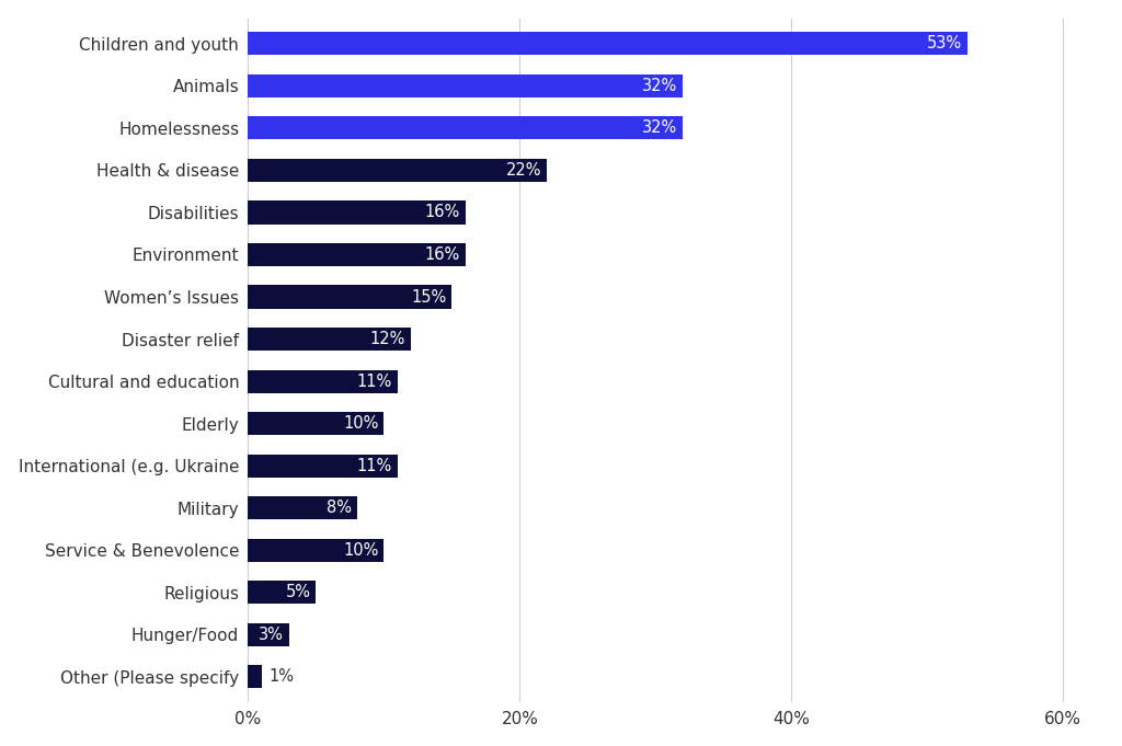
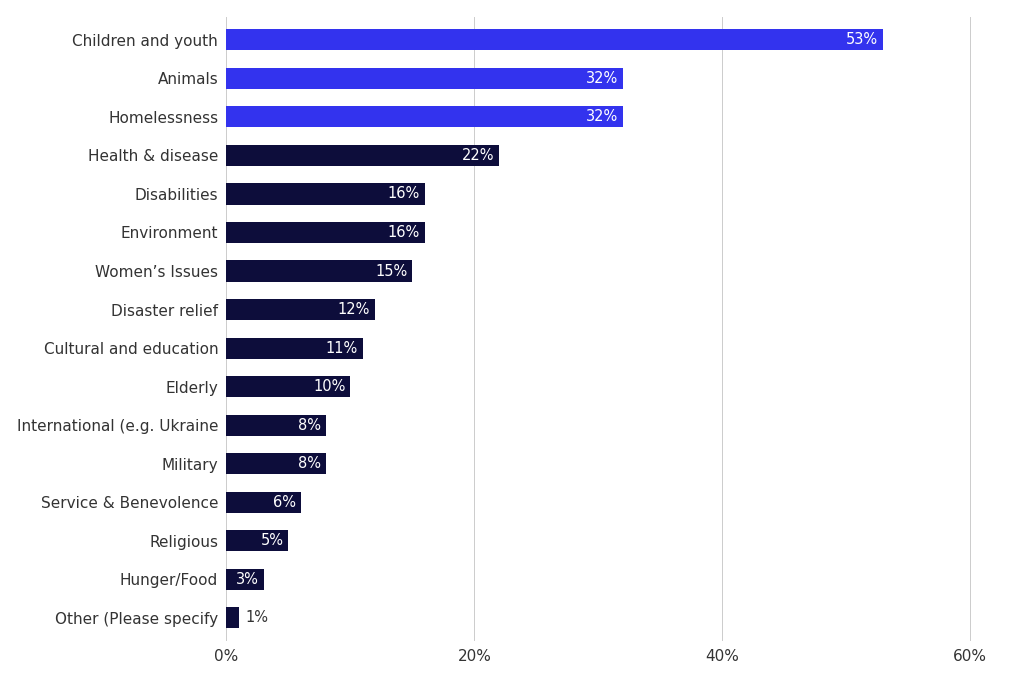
International (e.g. Ukraine: 11% -> 8%
Service & Benevolence: 10% -> 6%
